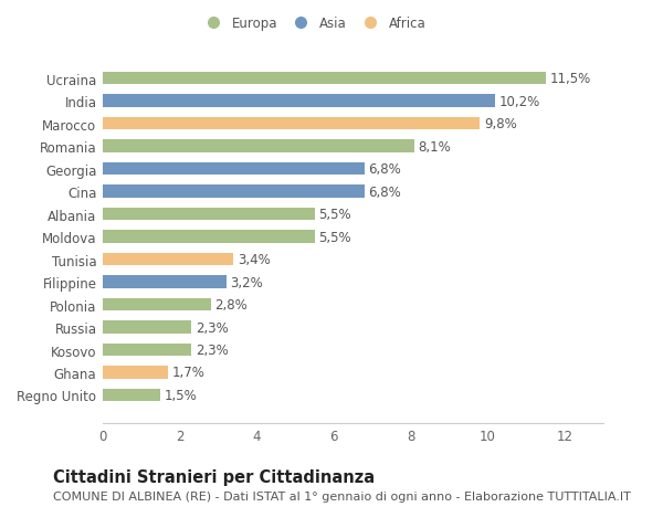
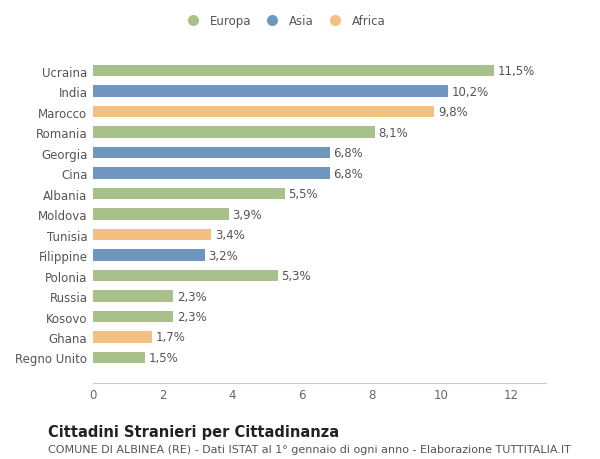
Moldova: 5,5% -> 3,9%
Polonia: 2,8% -> 5,3%
